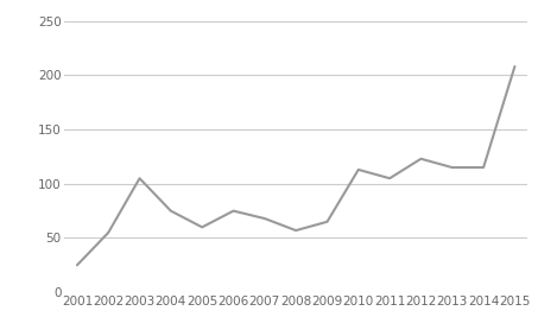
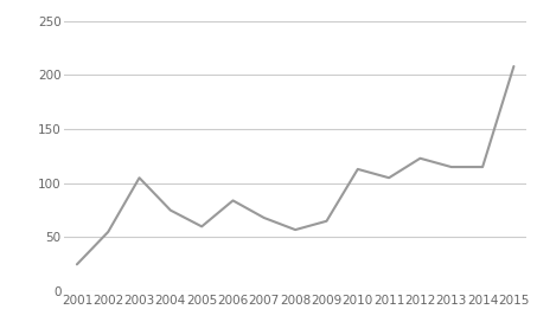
2006: 75 -> 84
